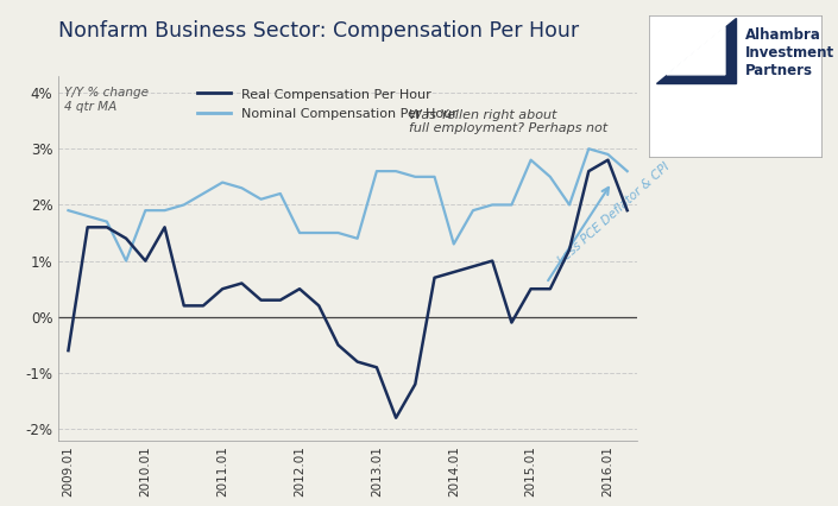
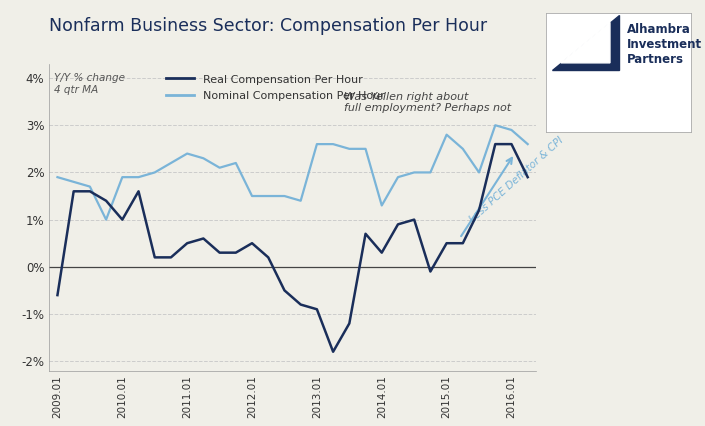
Real Compensation Per Hour/2014.01: 0.8% -> 0.3%
Real Compensation Per Hour/2016.01: 2.8% -> 2.6%
